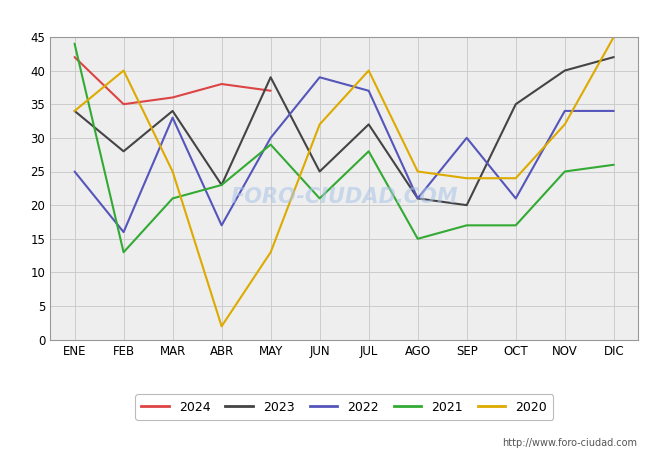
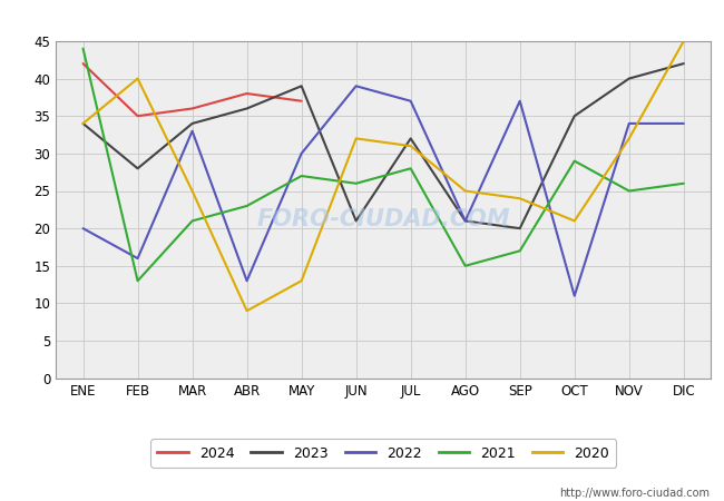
2022/ENE: 25 -> 20
2023/ABR: 23 -> 36
2022/ABR: 17 -> 13
2020/ABR: 2 -> 9
2021/MAY: 29 -> 27
2023/JUN: 25 -> 21
2021/JUN: 21 -> 26
2020/JUL: 40 -> 31
2022/SEP: 30 -> 37
2022/OCT: 21 -> 11
2021/OCT: 17 -> 29
2020/OCT: 24 -> 21
